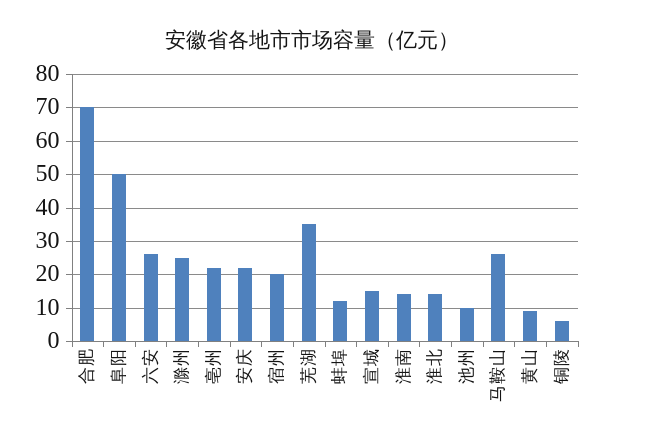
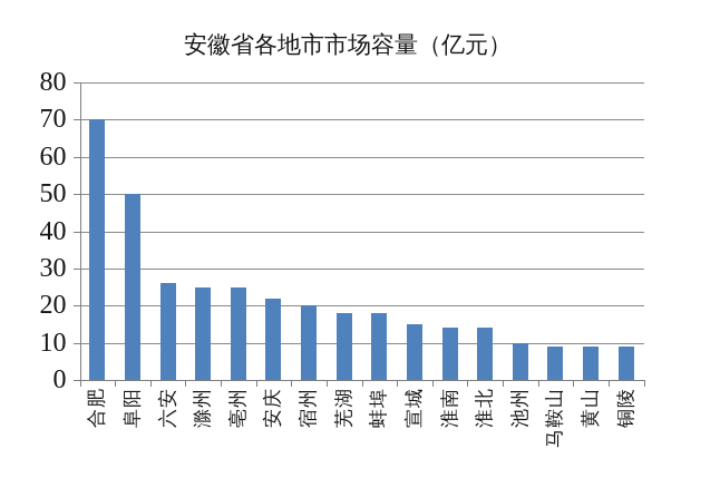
亳州: 22 -> 25
芜湖: 35 -> 18
蚌埠: 12 -> 18
马鞍山: 26 -> 9
铜陵: 6 -> 9
